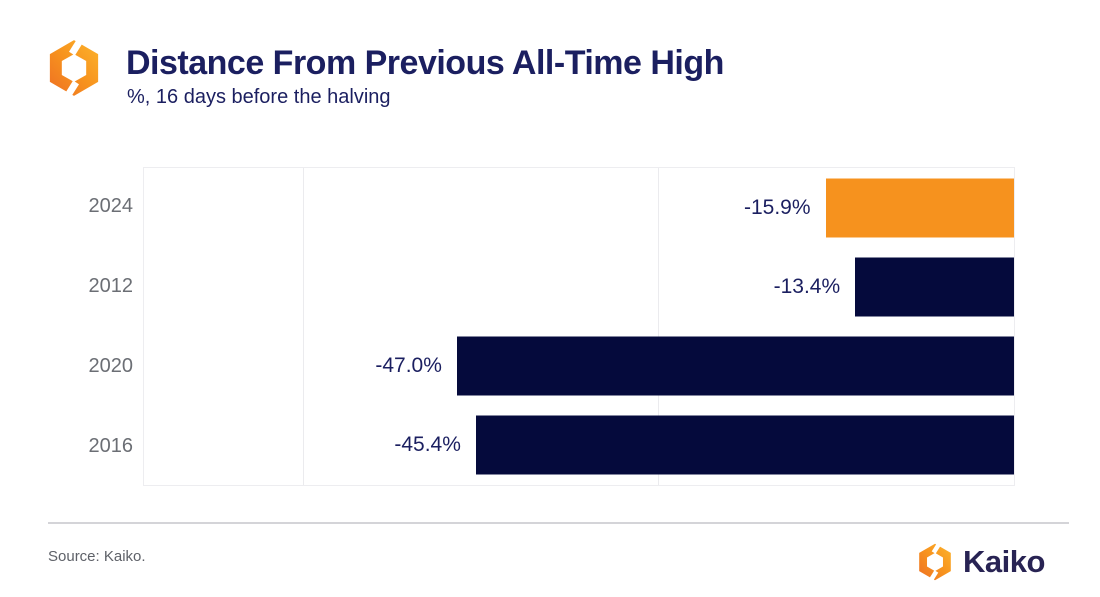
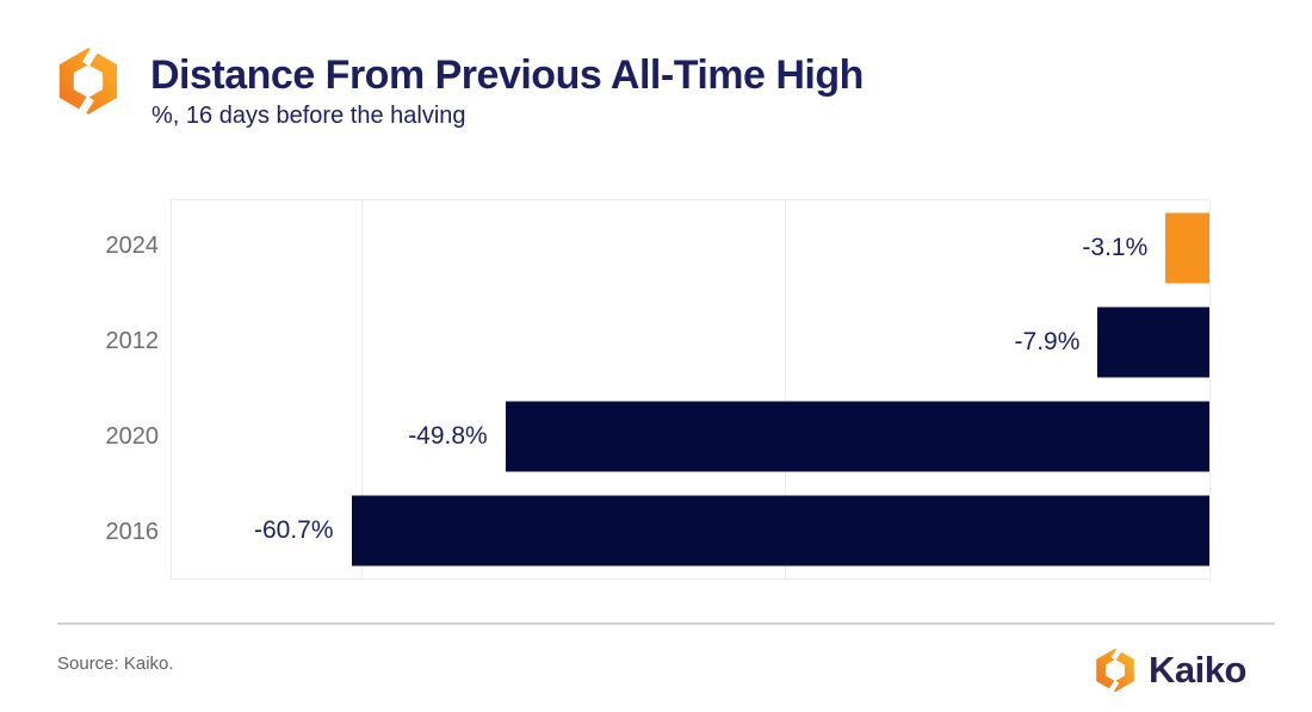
2024: -15.9% -> -3.1%
2012: -13.4% -> -7.9%
2020: -47.0% -> -49.8%
2016: -45.4% -> -60.7%
